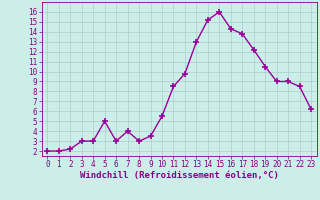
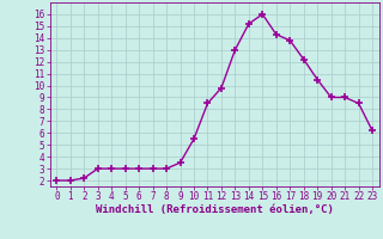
5: 5.0 -> 3.0
7: 4.0 -> 3.0
